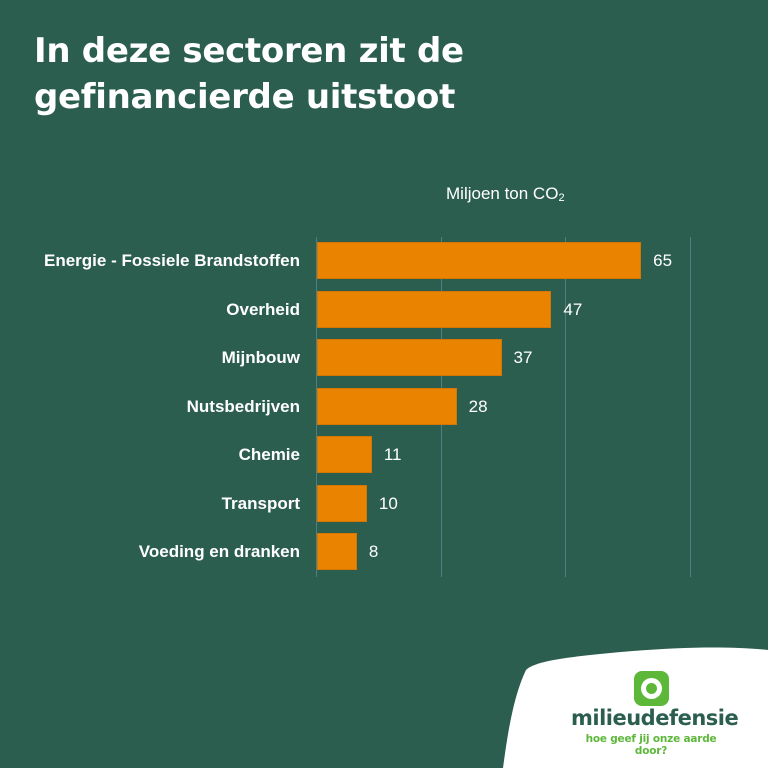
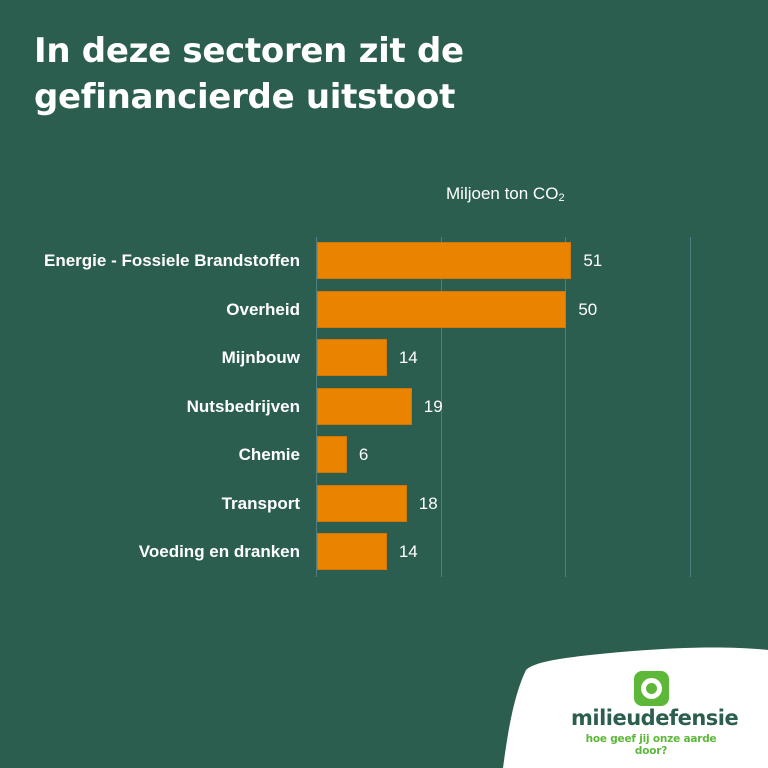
Energie - Fossiele Brandstoffen: 65 -> 51
Overheid: 47 -> 50
Mijnbouw: 37 -> 14
Nutsbedrijven: 28 -> 19
Chemie: 11 -> 6
Transport: 10 -> 18
Voeding en dranken: 8 -> 14
